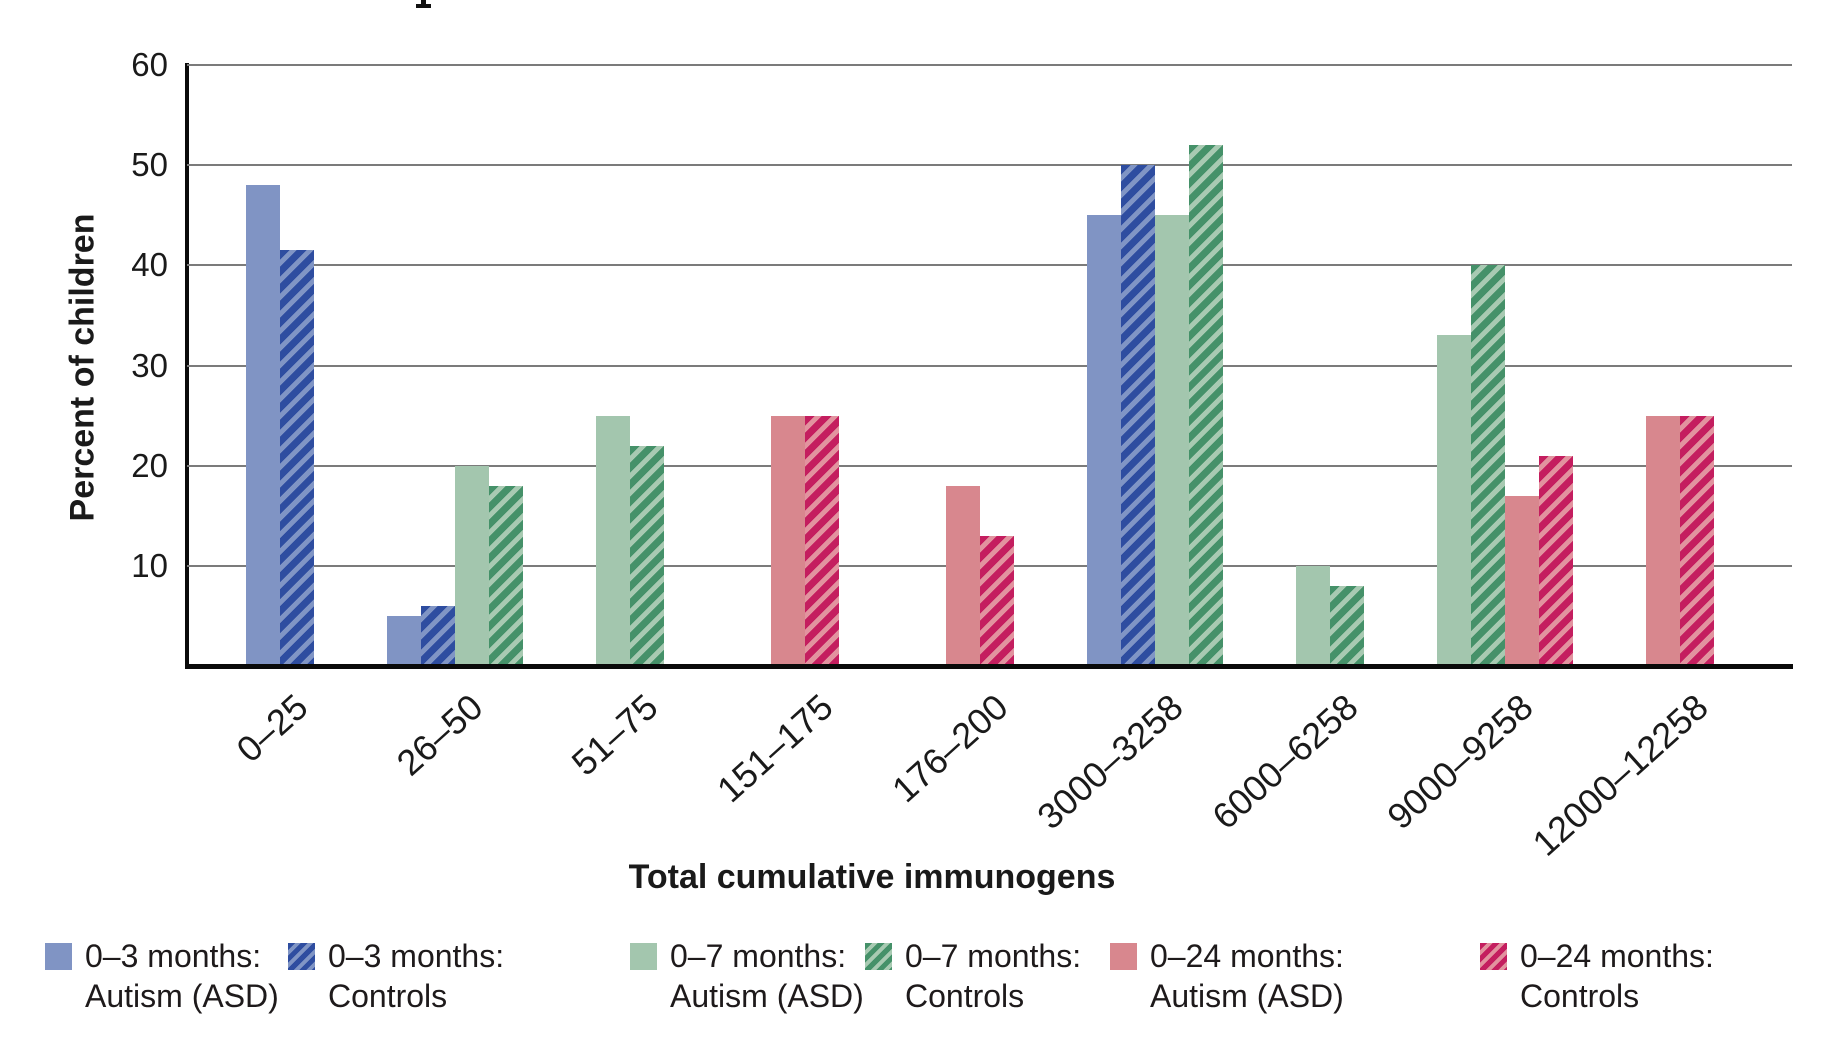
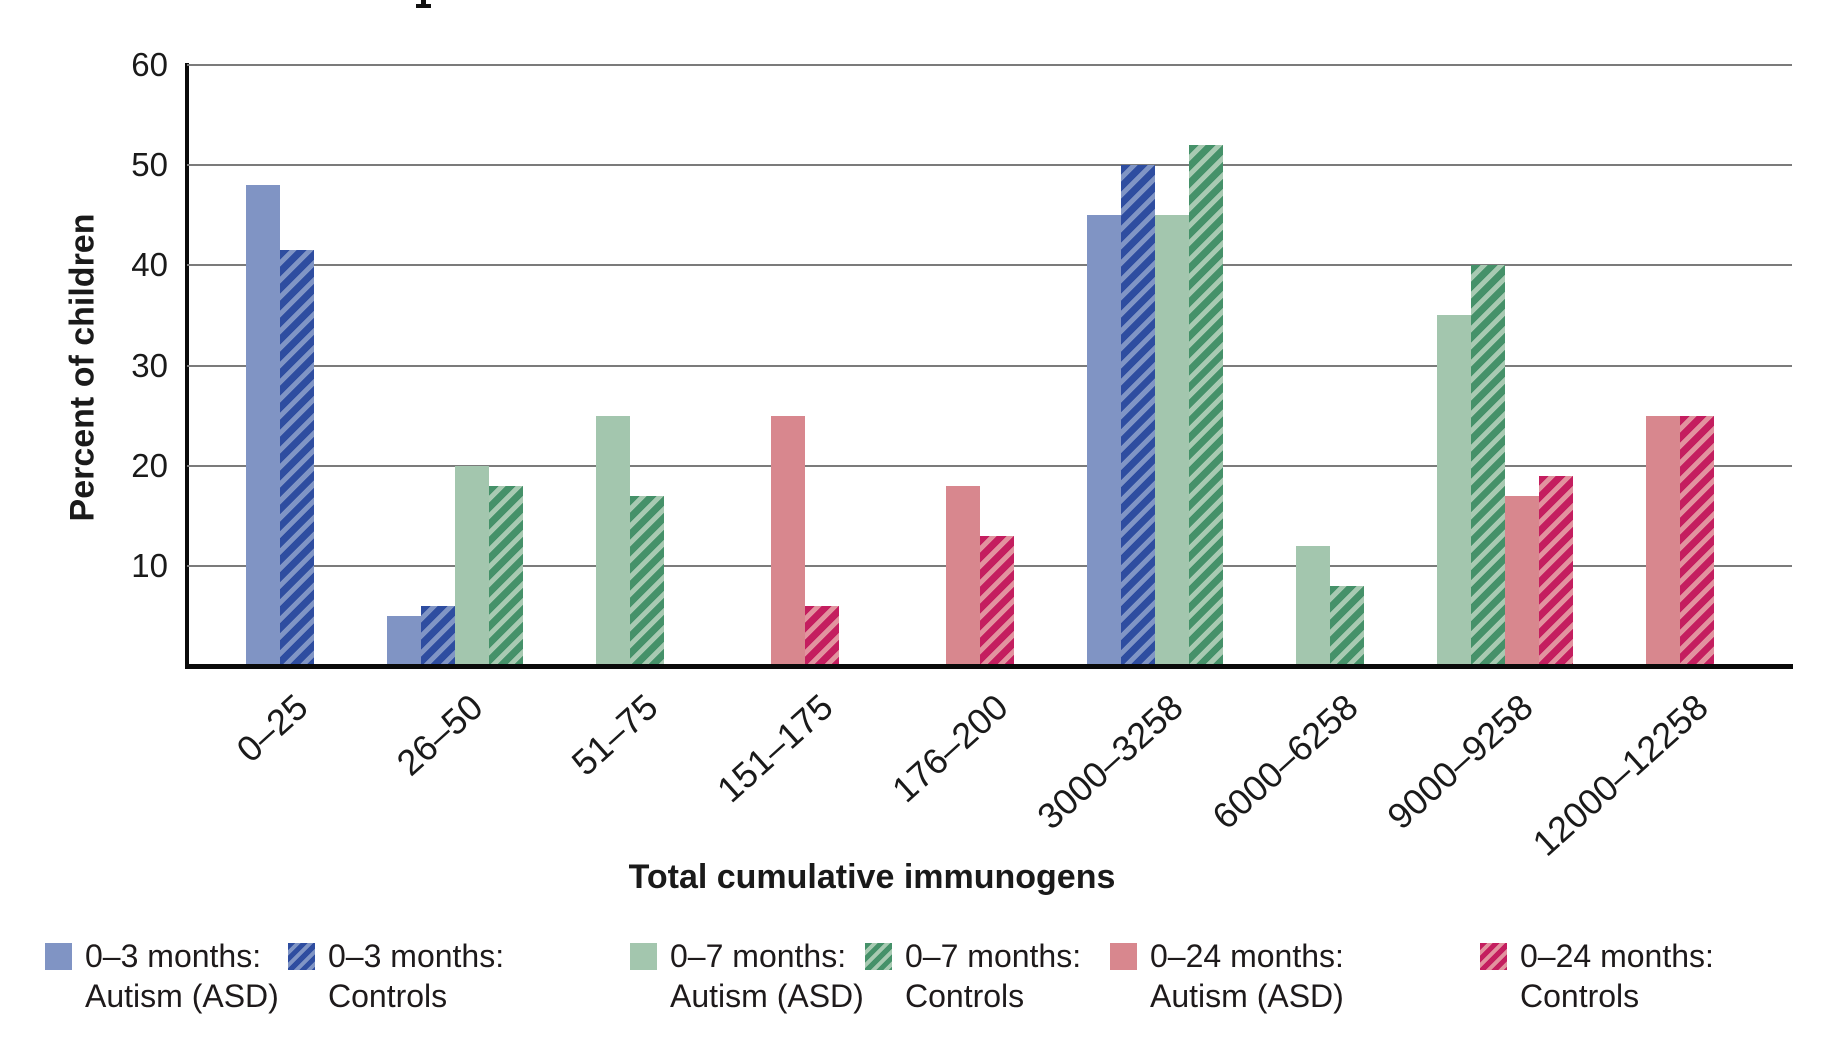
0–7 months: Controls/51–75: 22 -> 17
0–24 months: Controls/151–175: 25 -> 6
0–7 months: Autism (ASD)/6000–6258: 10 -> 12
0–7 months: Autism (ASD)/9000–9258: 33 -> 35
0–24 months: Controls/9000–9258: 21 -> 19
